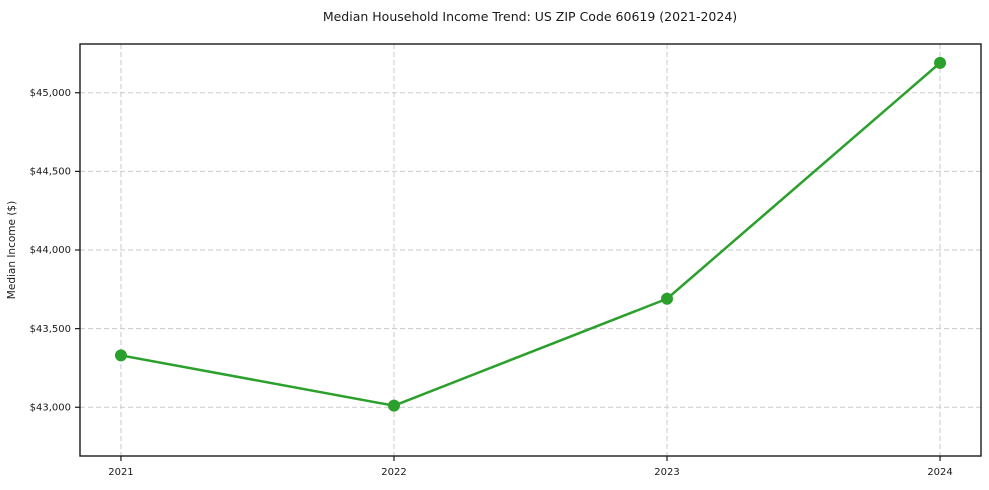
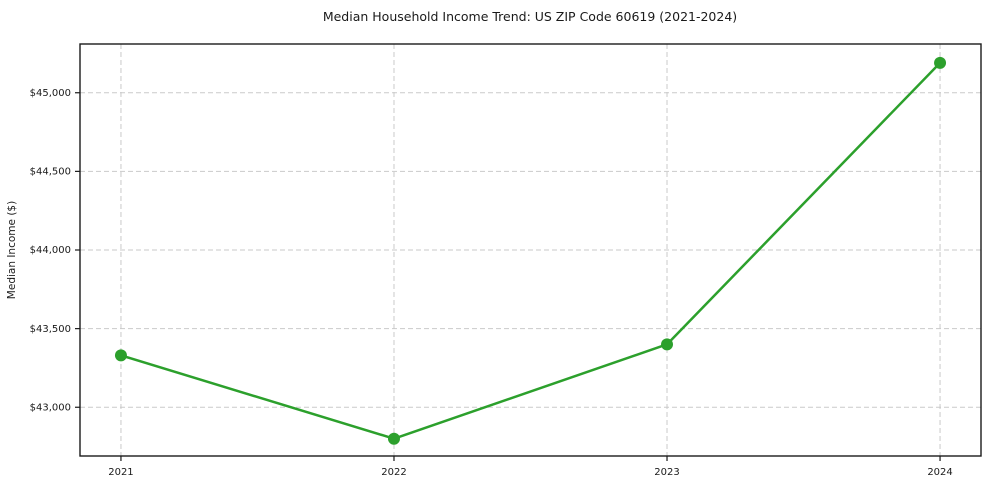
2022: $43010 -> $42800
2023: $43690 -> $43400
